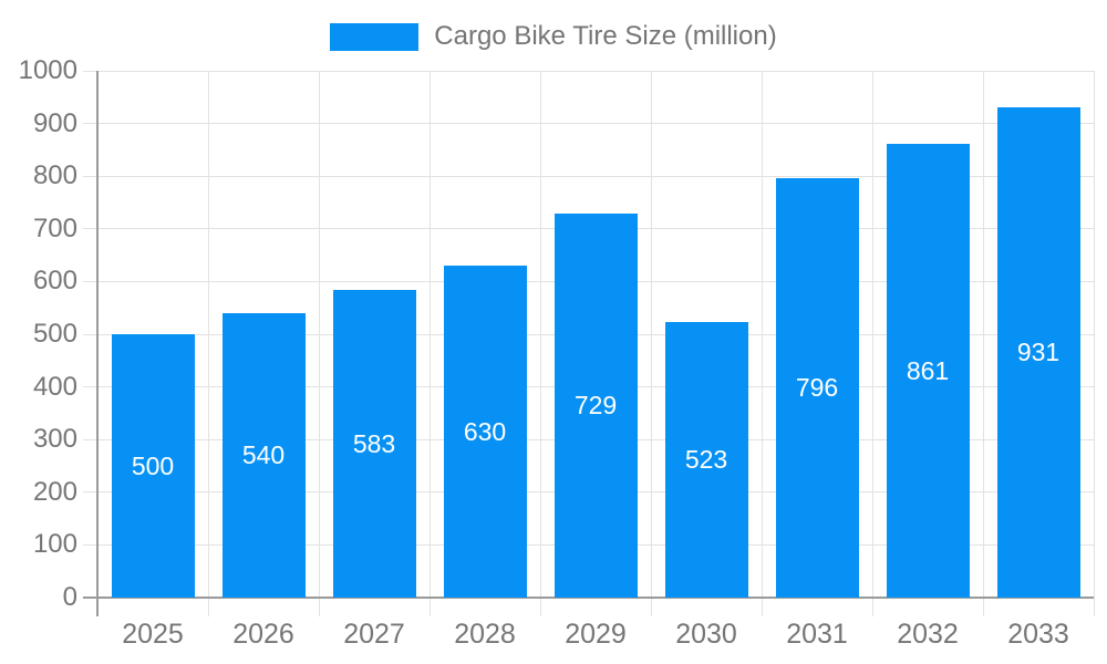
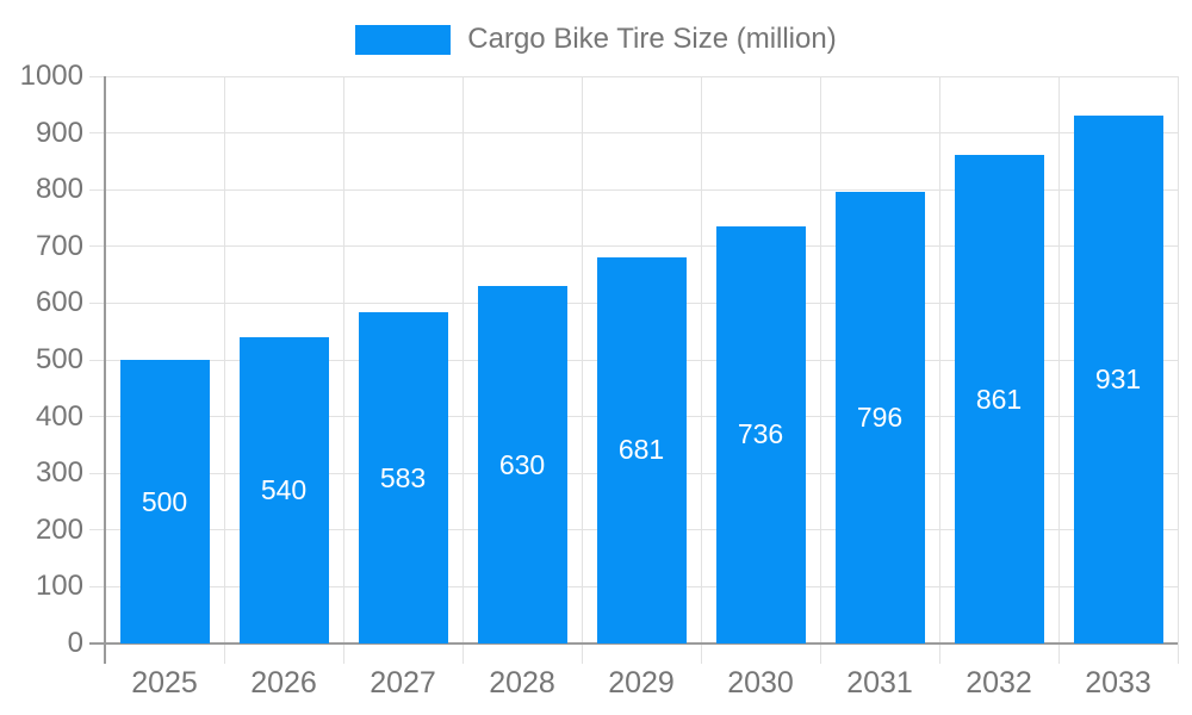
2029: 729 -> 681
2030: 523 -> 736
